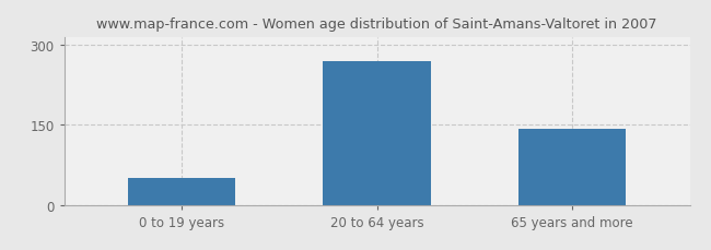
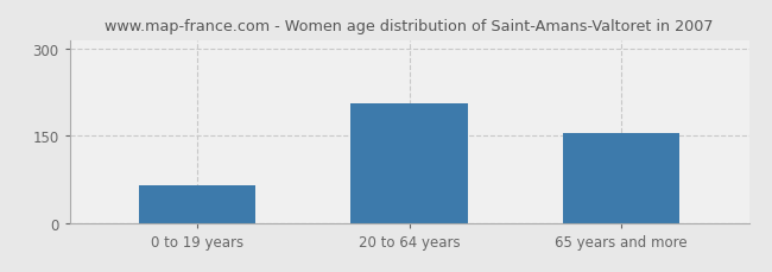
0 to 19 years: 50 -> 65
20 to 64 years: 270 -> 205
65 years and more: 143 -> 155
